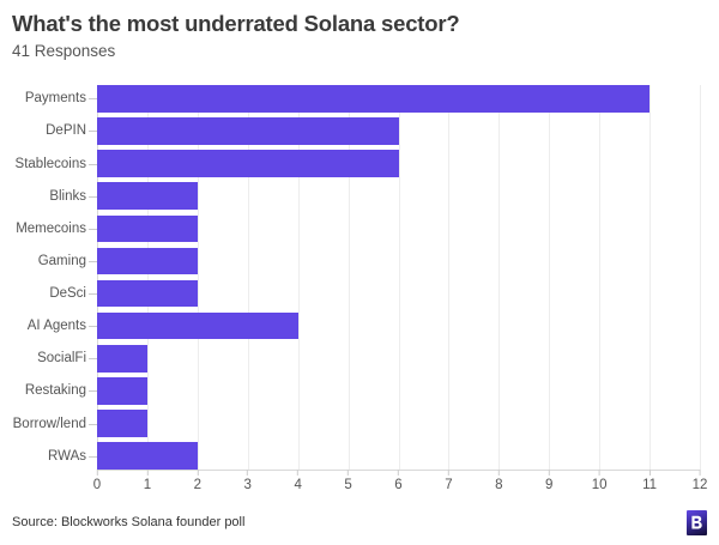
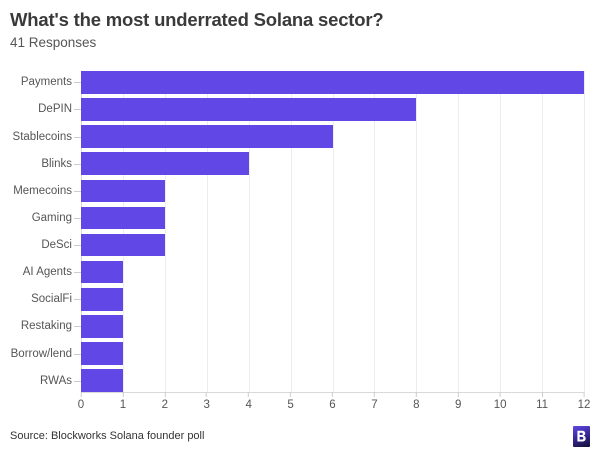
Payments: 11 -> 12
DePIN: 6 -> 8
Blinks: 2 -> 4
AI Agents: 4 -> 1
RWAs: 2 -> 1
